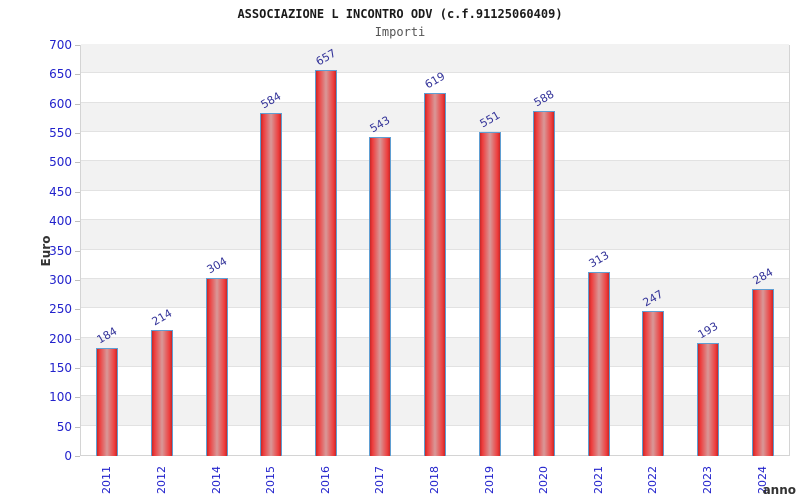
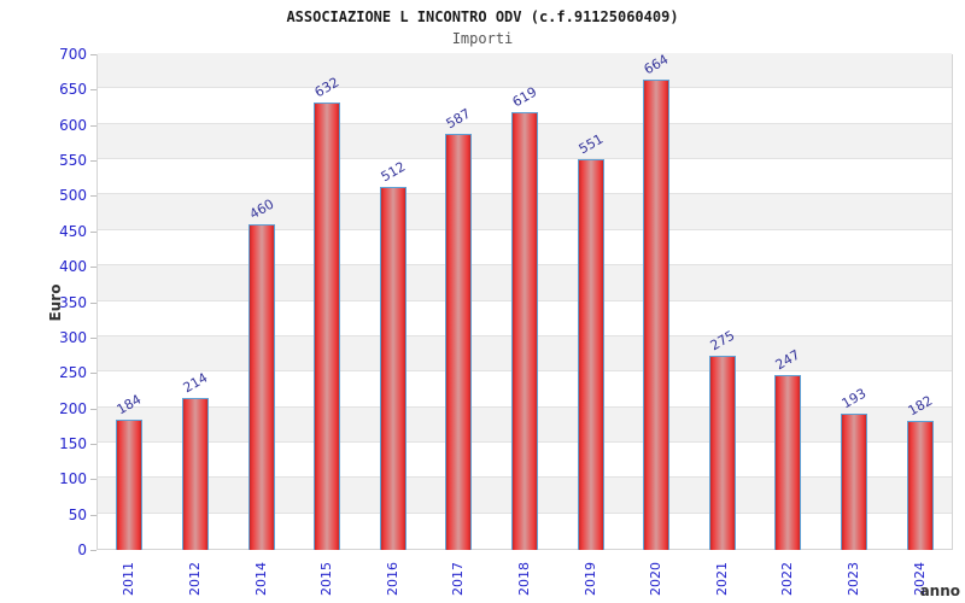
2014: 304 -> 460
2015: 584 -> 632
2016: 657 -> 512
2017: 543 -> 587
2020: 588 -> 664
2021: 313 -> 275
2024: 284 -> 182
